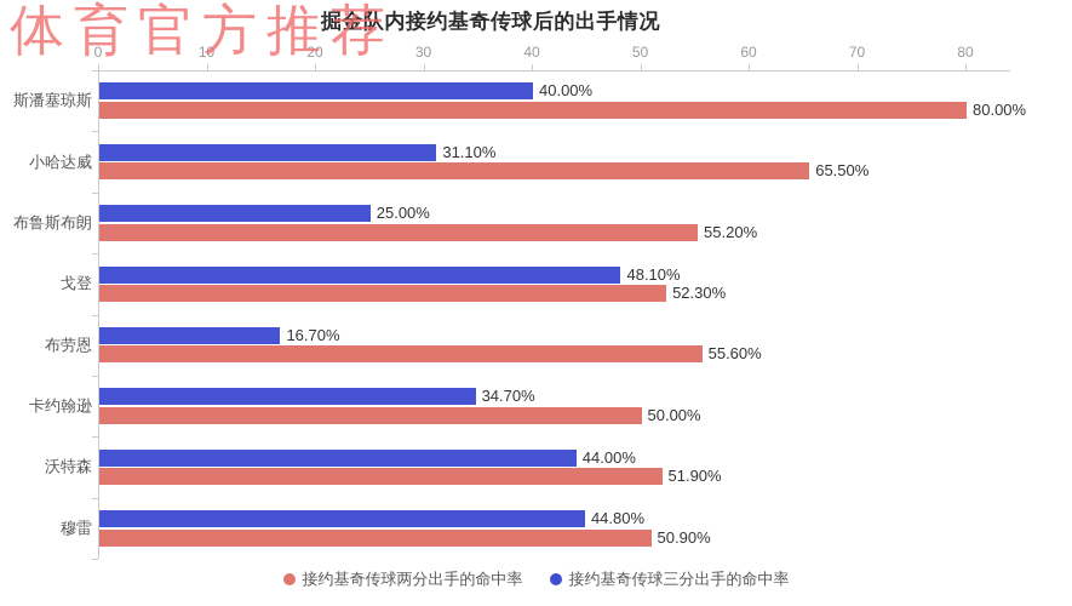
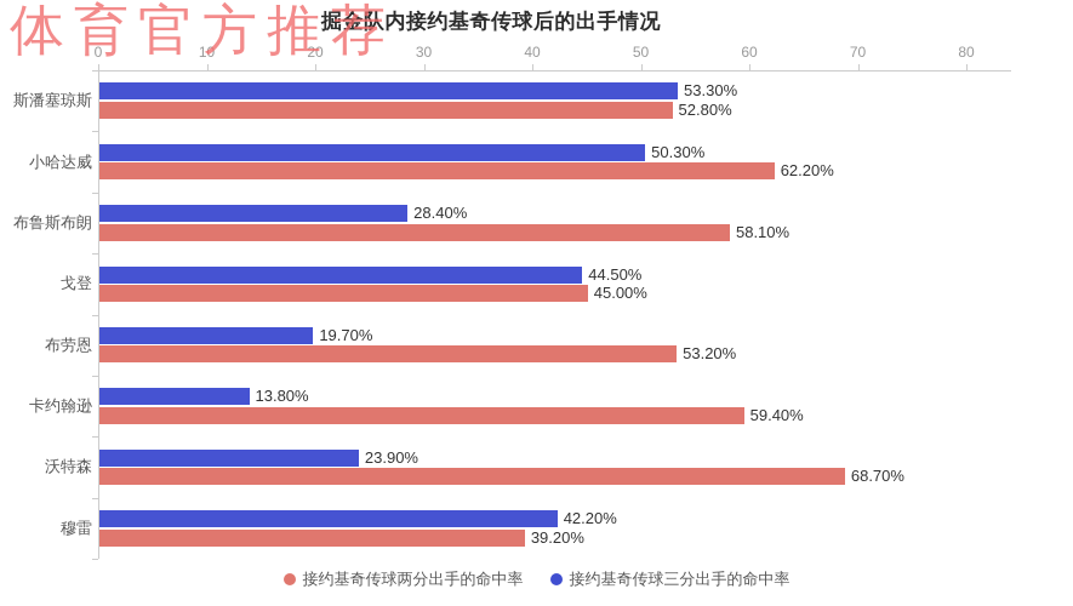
接约基奇传球三分出手的命中率/斯潘塞琼斯: 40.00% -> 53.30%
接约基奇传球两分出手的命中率/斯潘塞琼斯: 80.00% -> 52.80%
接约基奇传球三分出手的命中率/小哈达威: 31.10% -> 50.30%
接约基奇传球两分出手的命中率/小哈达威: 65.50% -> 62.20%
接约基奇传球三分出手的命中率/布鲁斯布朗: 25.00% -> 28.40%
接约基奇传球两分出手的命中率/布鲁斯布朗: 55.20% -> 58.10%
接约基奇传球三分出手的命中率/戈登: 48.10% -> 44.50%
接约基奇传球两分出手的命中率/戈登: 52.30% -> 45.00%
接约基奇传球三分出手的命中率/布劳恩: 16.70% -> 19.70%
接约基奇传球两分出手的命中率/布劳恩: 55.60% -> 53.20%
接约基奇传球三分出手的命中率/卡约翰逊: 34.70% -> 13.80%
接约基奇传球两分出手的命中率/卡约翰逊: 50.00% -> 59.40%
接约基奇传球三分出手的命中率/沃特森: 44.00% -> 23.90%
接约基奇传球两分出手的命中率/沃特森: 51.90% -> 68.70%
接约基奇传球三分出手的命中率/穆雷: 44.80% -> 42.20%
接约基奇传球两分出手的命中率/穆雷: 50.90% -> 39.20%
